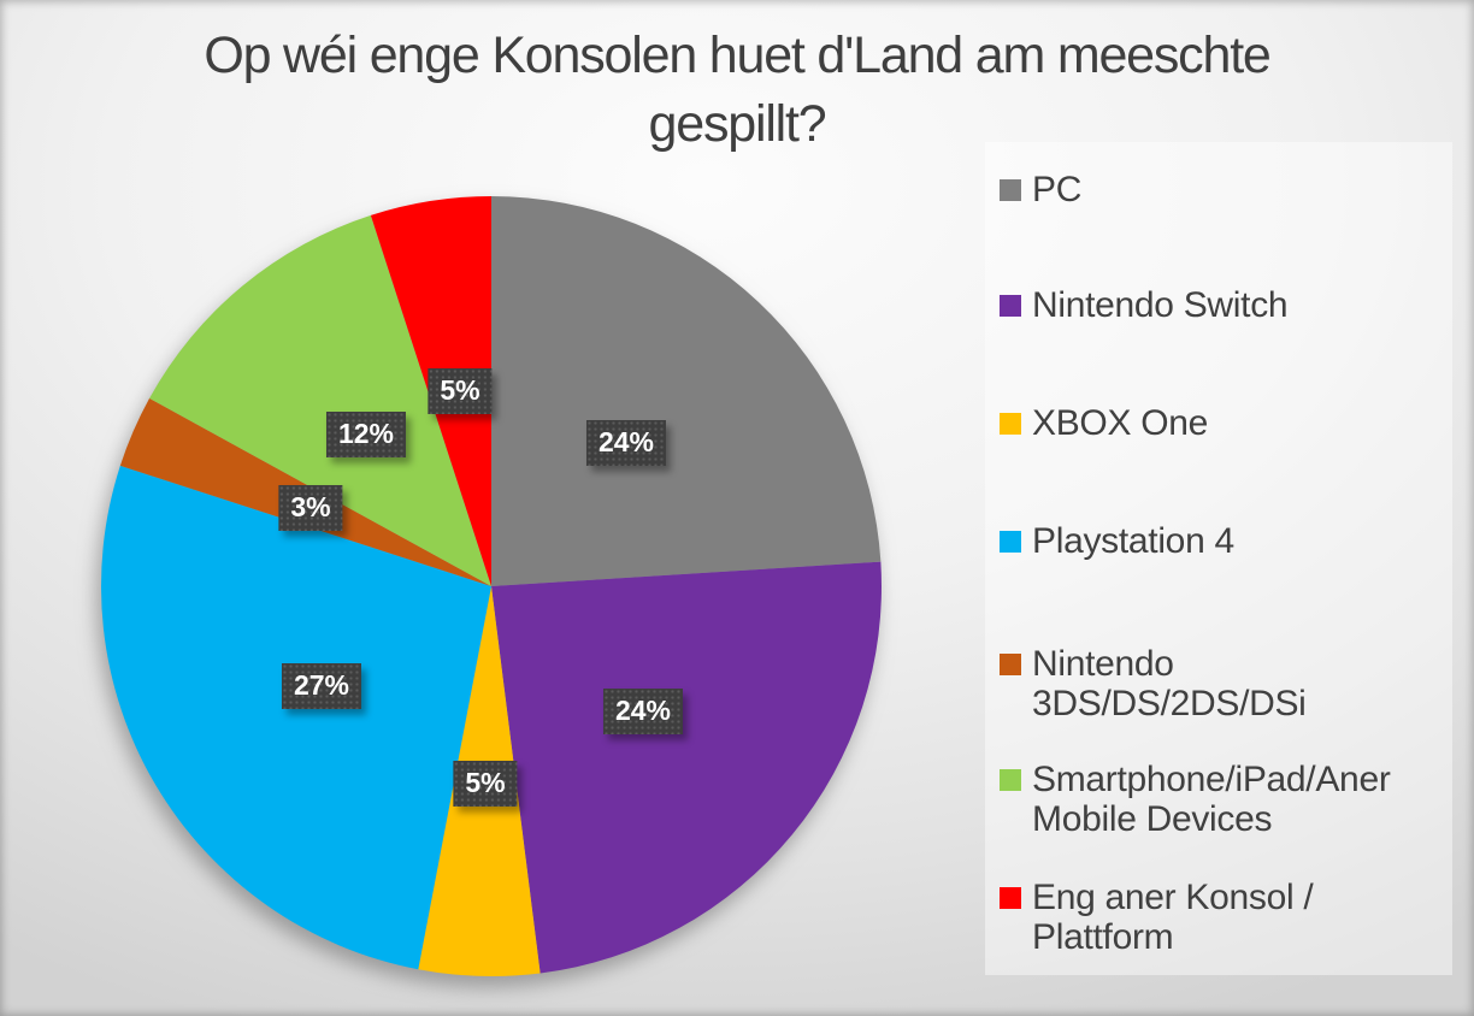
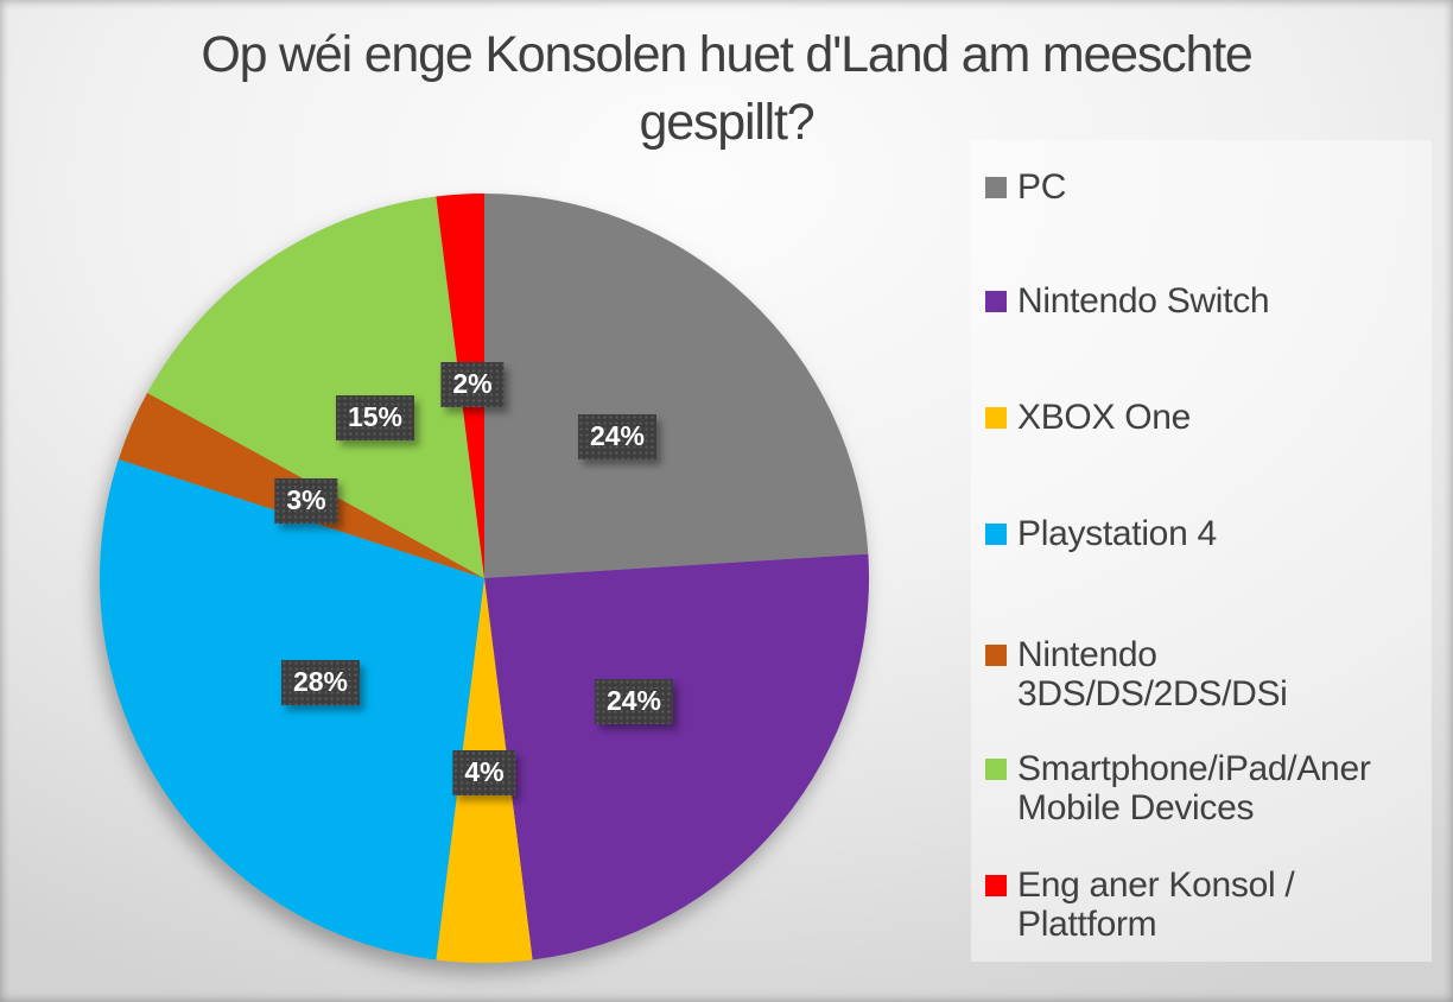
XBOX One: 5% -> 4%
Playstation 4: 27% -> 28%
Smartphone/iPad/Aner Mobile Devices: 12% -> 15%
Eng aner Konsol / Plattform: 5% -> 2%
